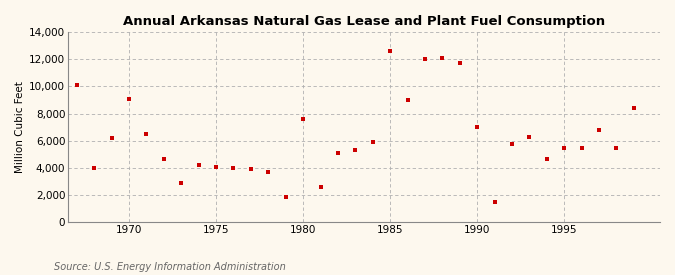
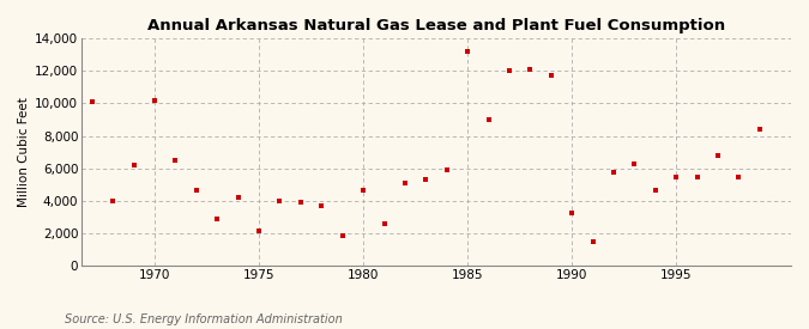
1970: 9,100 -> 10,200
1975: 4,100 -> 2,200
1980: 7,600 -> 4,700
1985: 12,600 -> 13,200
1990: 7,000 -> 3,300
